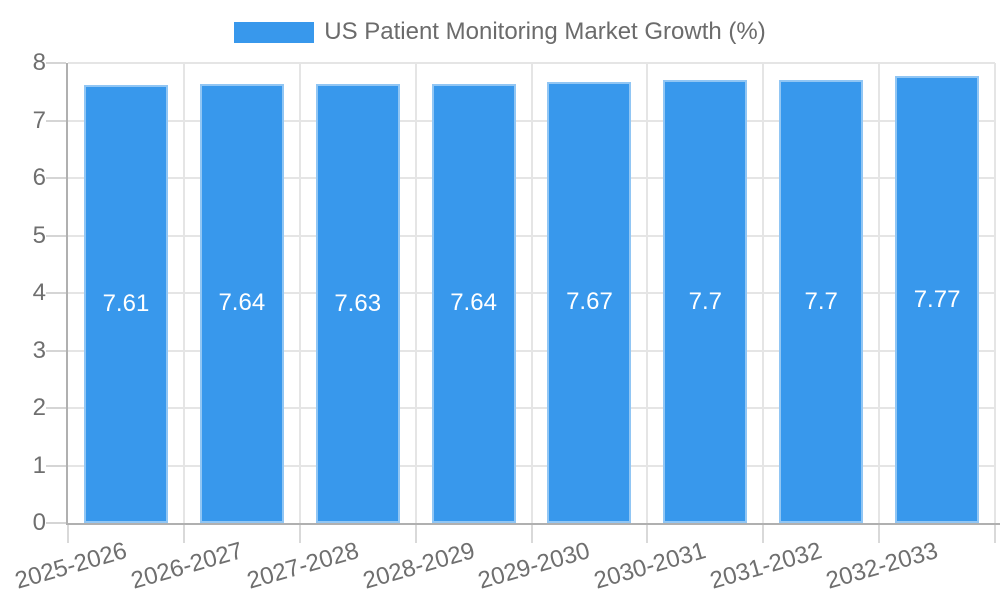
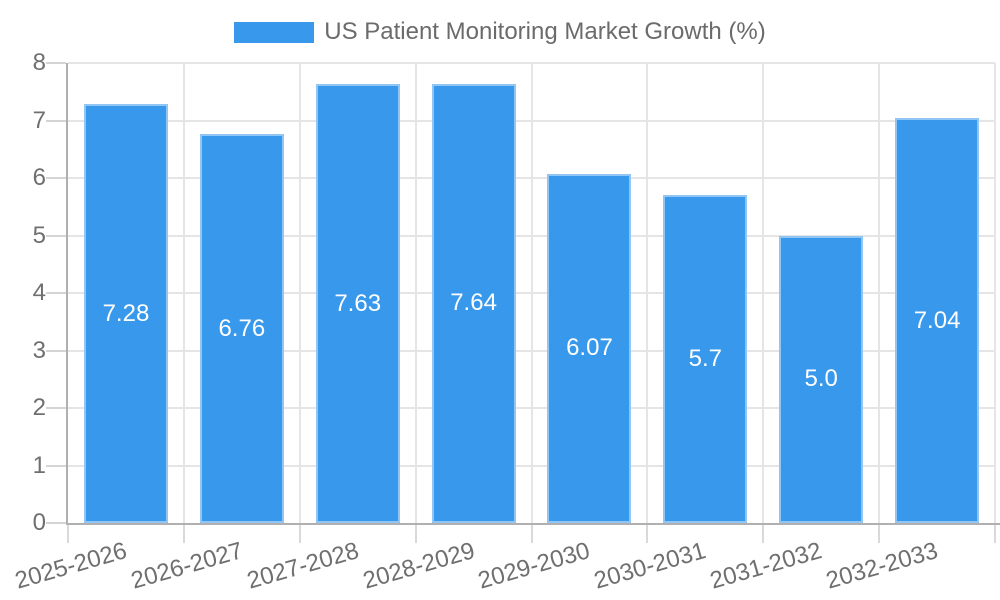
2025-2026: 7.61 -> 7.28
2026-2027: 7.64 -> 6.76
2029-2030: 7.67 -> 6.07
2030-2031: 7.7 -> 5.7
2031-2032: 7.7 -> 5.0
2032-2033: 7.77 -> 7.04
